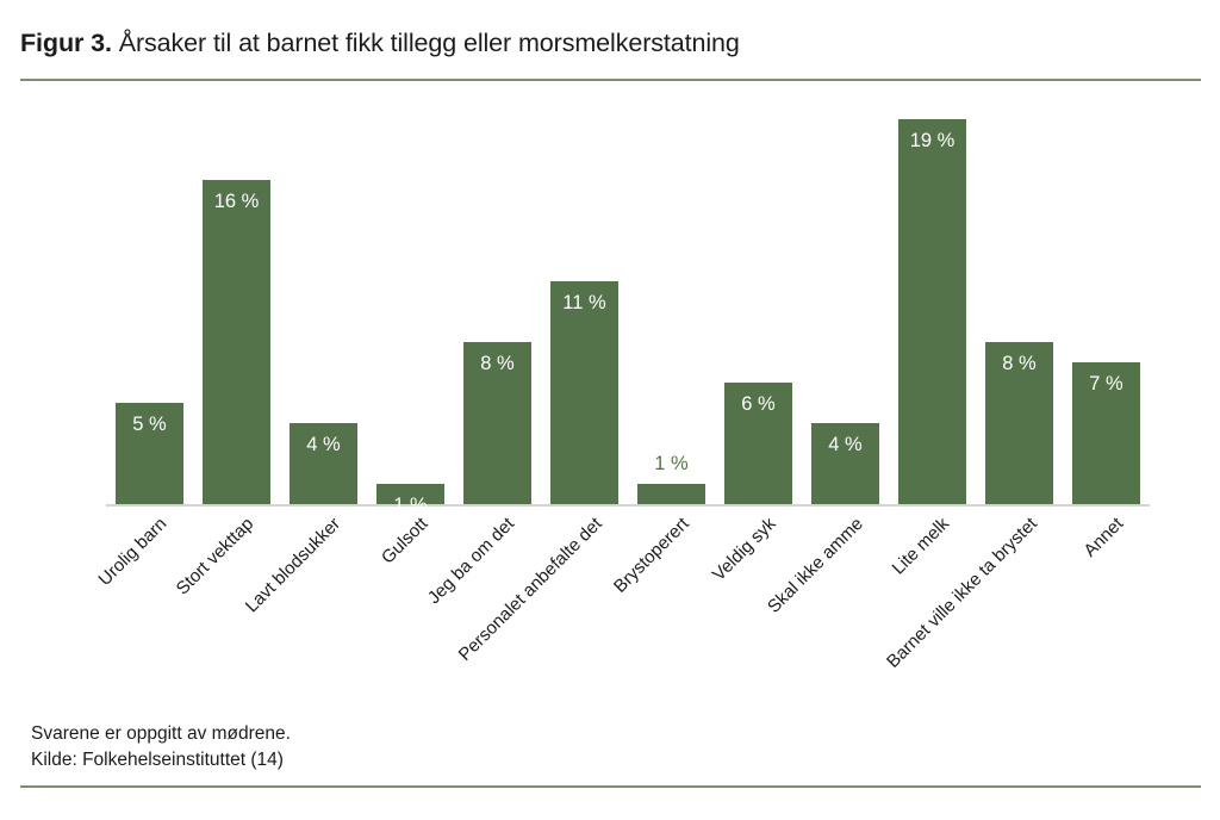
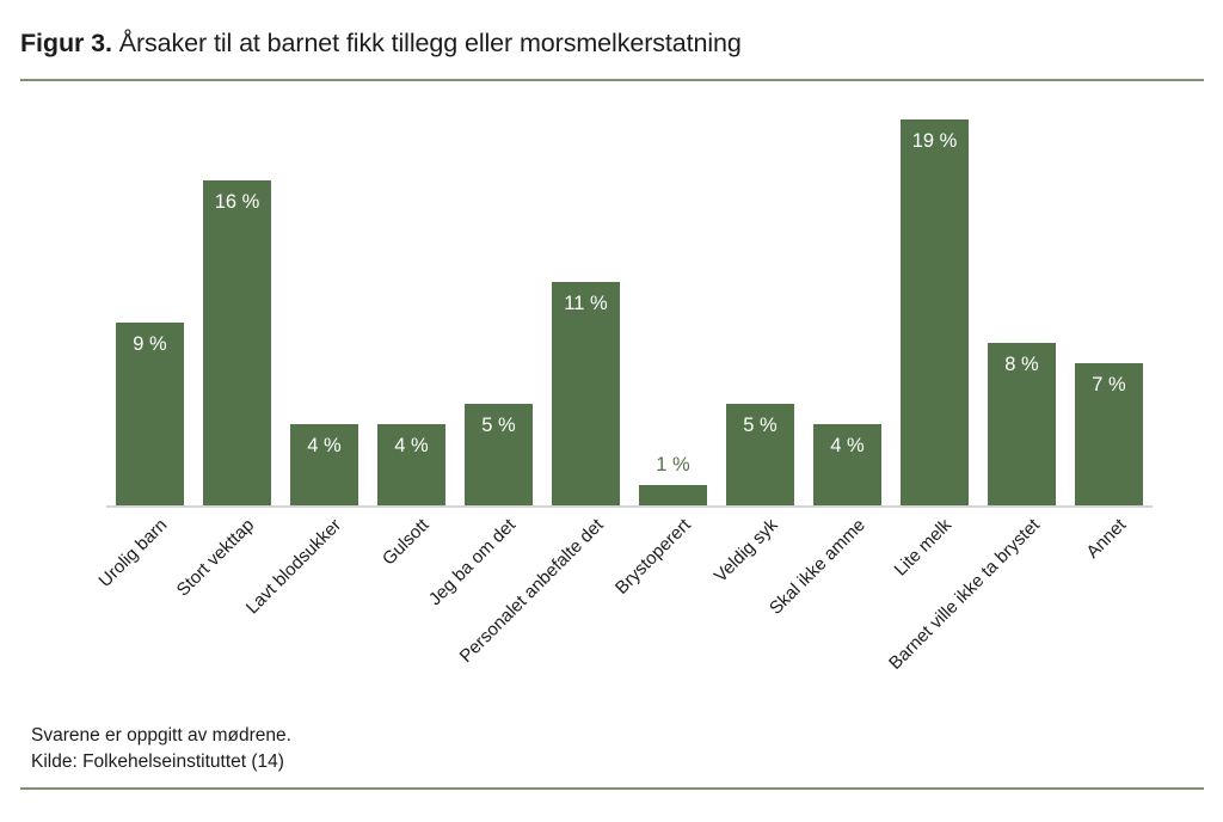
Urolig barn: 5 -> 9
Gulsott: 1 -> 4
Jeg ba om det: 8 -> 5
Veldig syk: 6 -> 5
